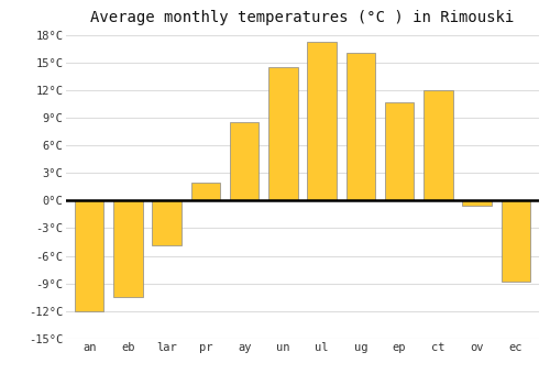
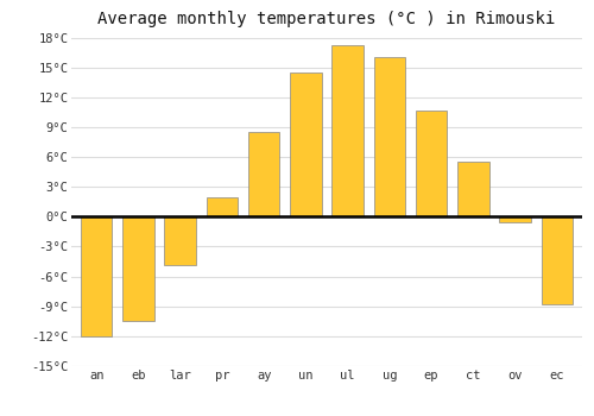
ct: 12.0°C -> 5.5°C
